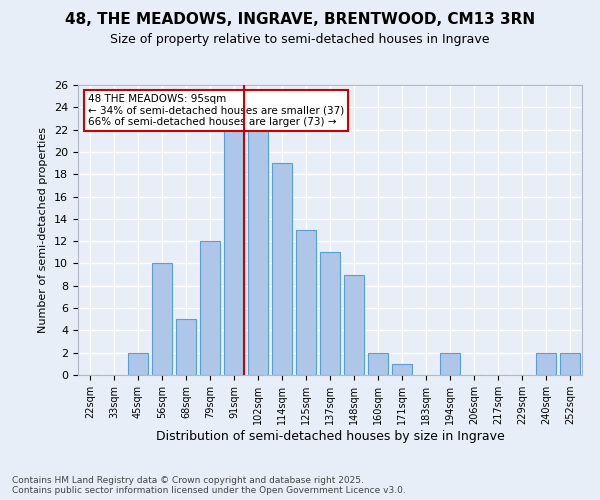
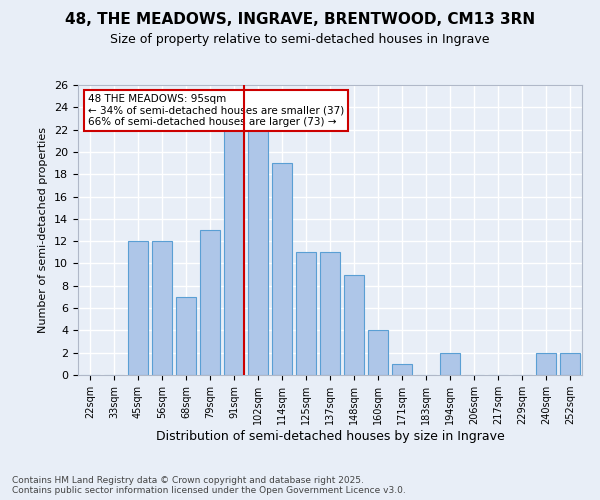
45sqm: 2 -> 12
56sqm: 10 -> 12
68sqm: 5 -> 7
79sqm: 12 -> 13
125sqm: 13 -> 11
160sqm: 2 -> 4
